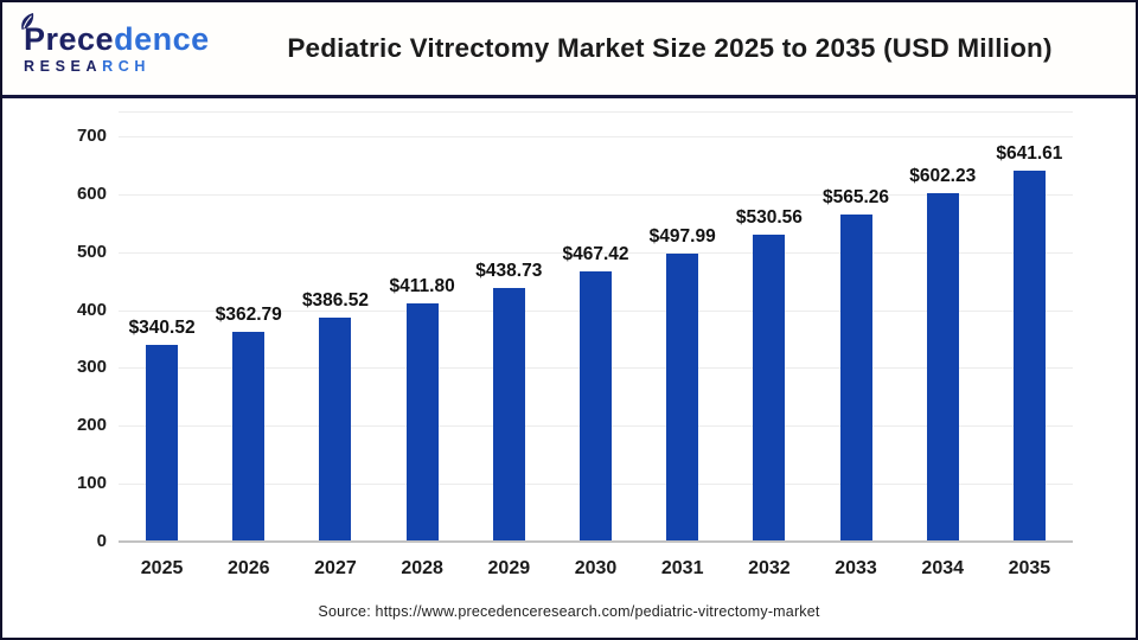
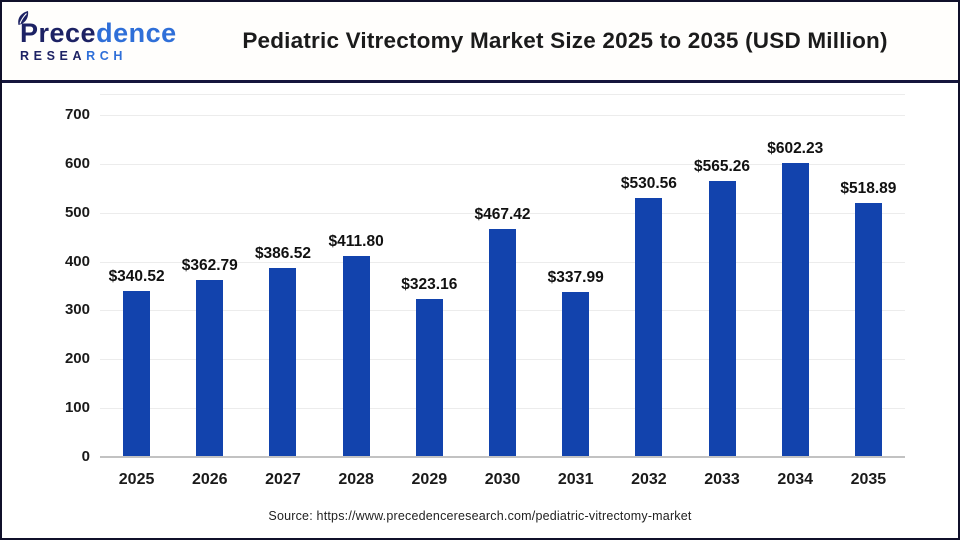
2029: $438.73 -> $323.16
2031: $497.99 -> $337.99
2035: $641.61 -> $518.89
